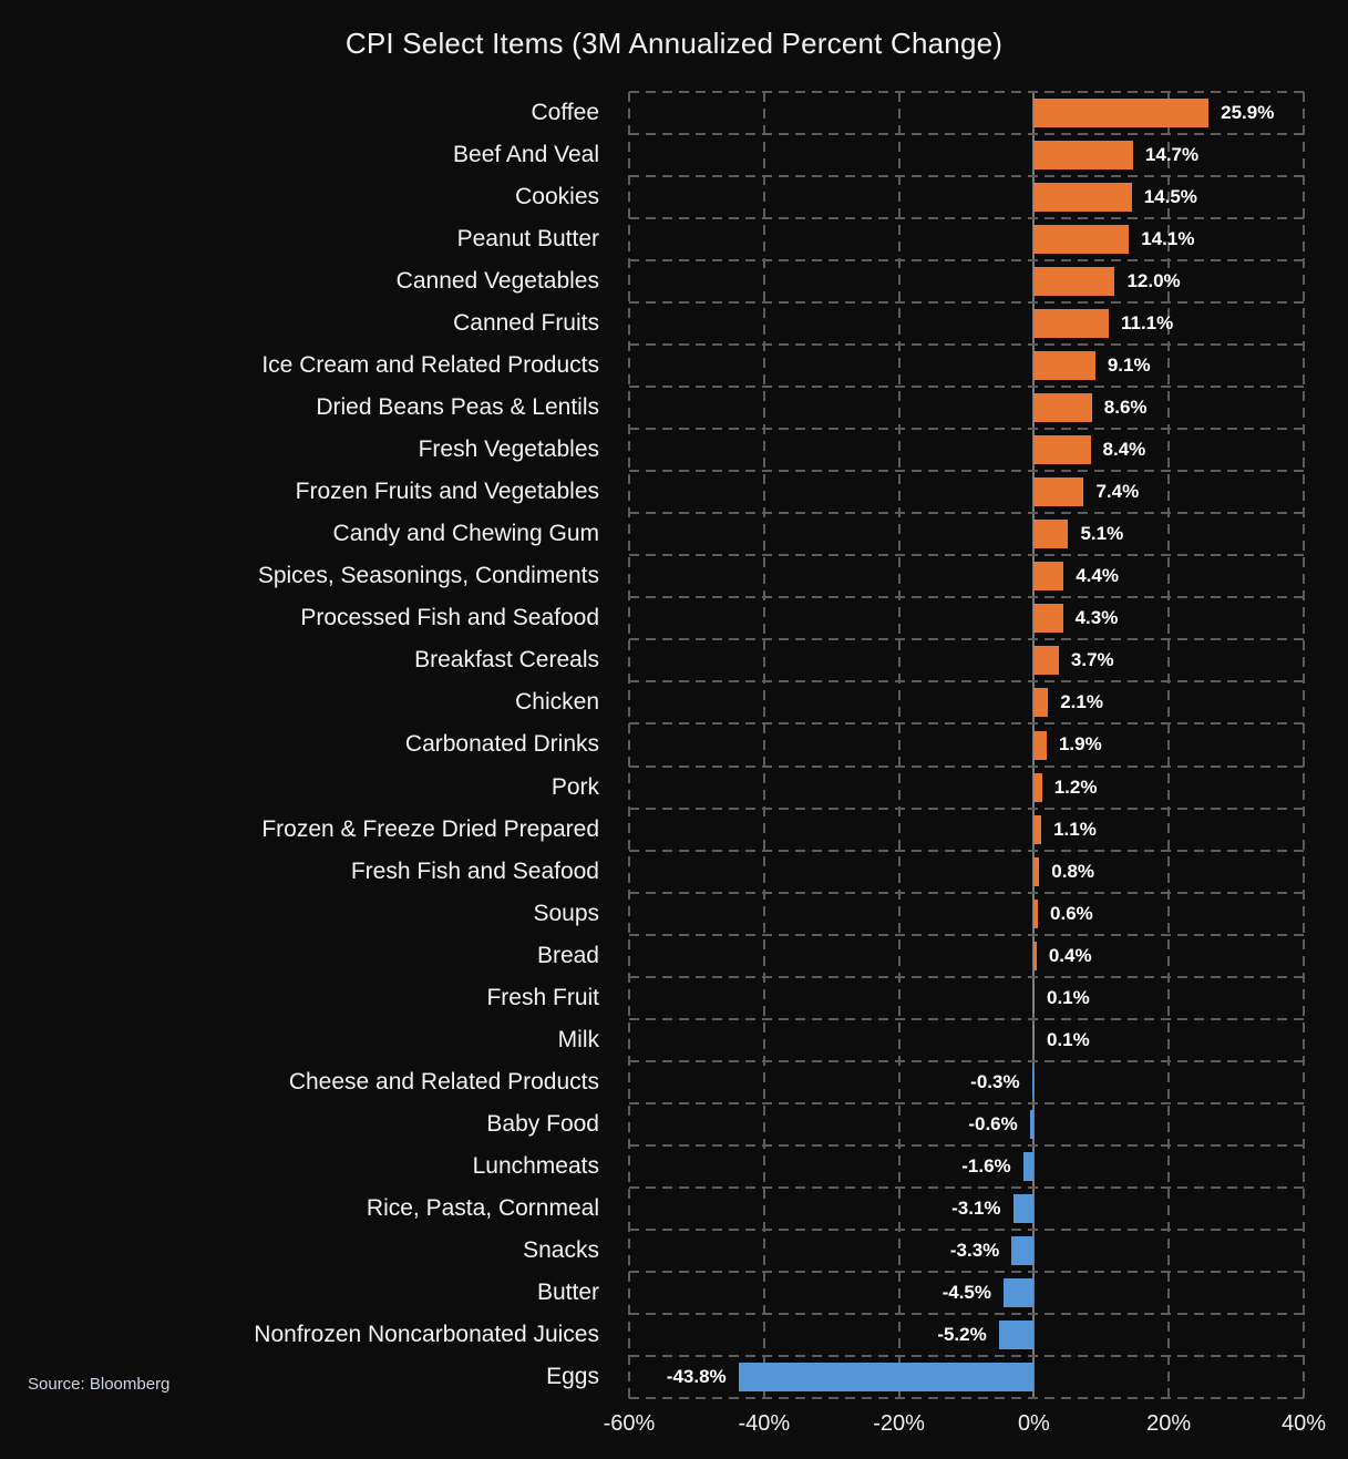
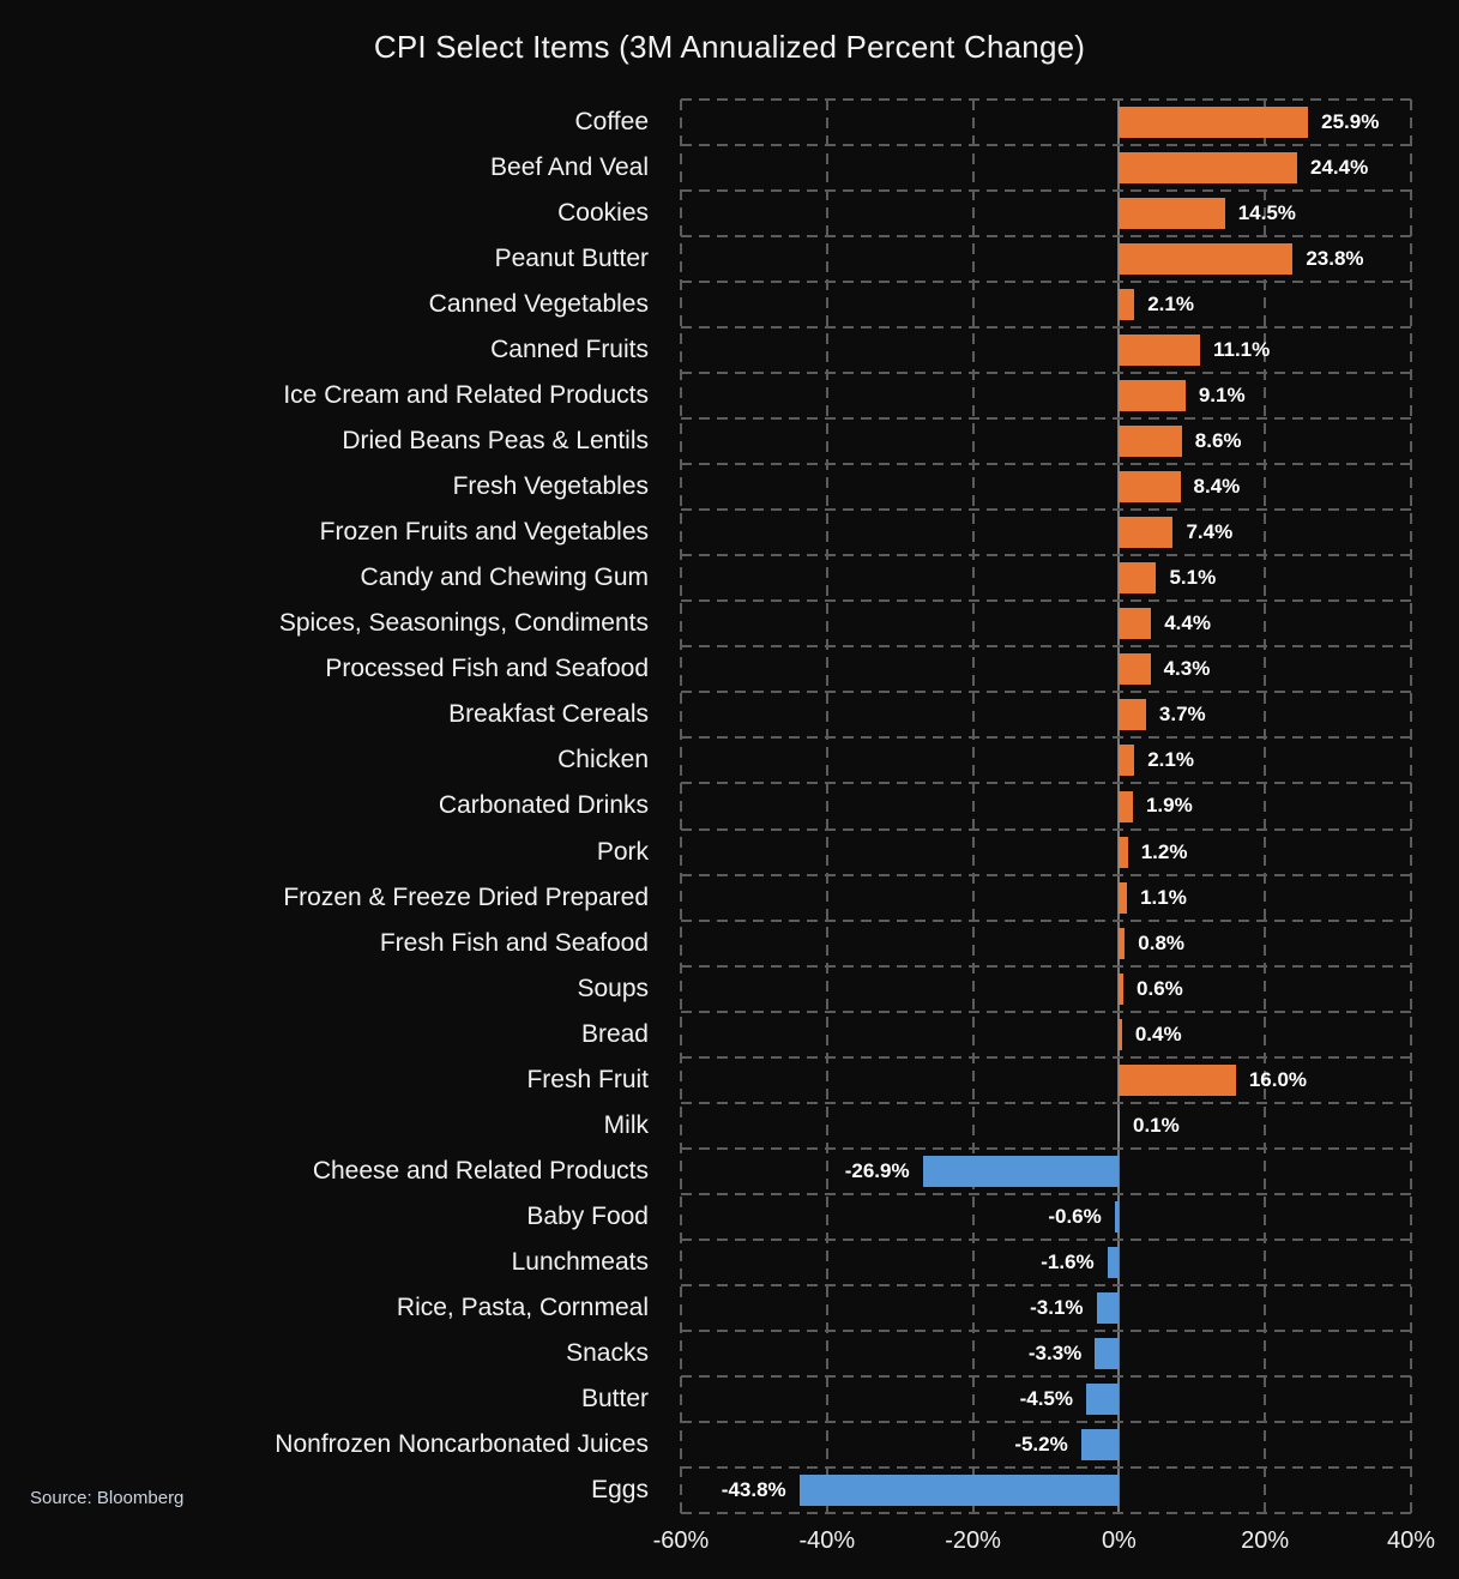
Beef And Veal: 14.7% -> 24.4%
Peanut Butter: 14.1% -> 23.8%
Canned Vegetables: 12.0% -> 2.1%
Fresh Fruit: 0.1% -> 16.0%
Cheese and Related Products: -0.3% -> -26.9%
